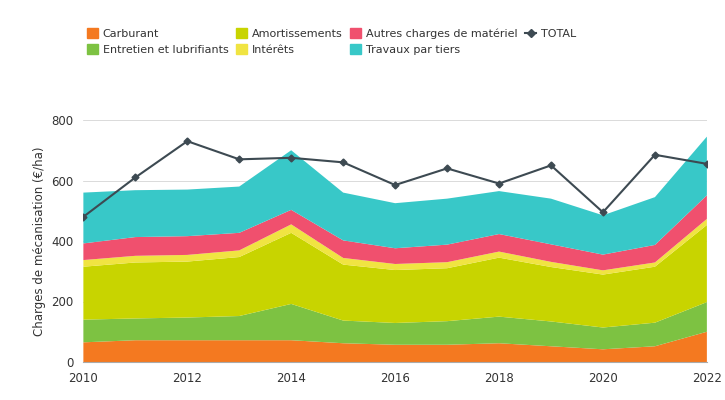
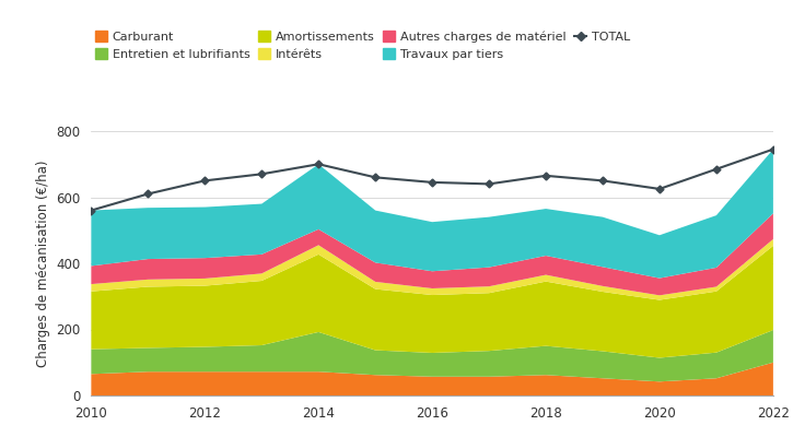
TOTAL/2010: 480 -> 560
TOTAL/2012: 730 -> 650
TOTAL/2014: 675 -> 700
TOTAL/2016: 585 -> 645
TOTAL/2018: 590 -> 665
TOTAL/2020: 495 -> 625
TOTAL/2022: 655 -> 745
